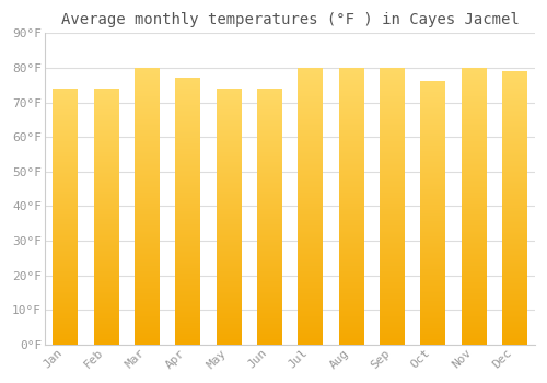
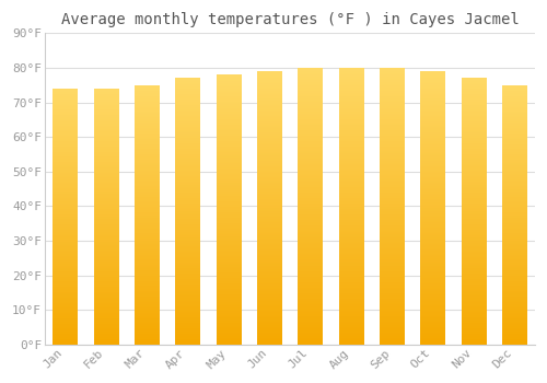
Mar: 80°F -> 75°F
May: 74°F -> 78°F
Jun: 74°F -> 79°F
Oct: 76°F -> 79°F
Nov: 80°F -> 77°F
Dec: 79°F -> 75°F
